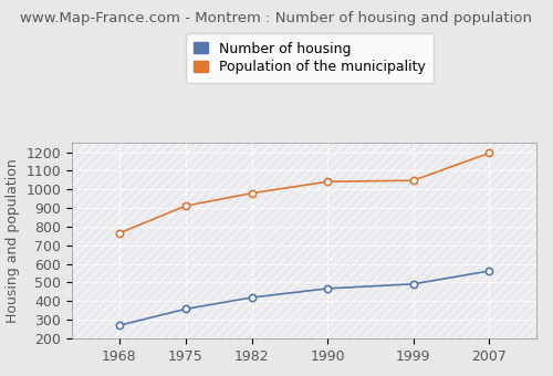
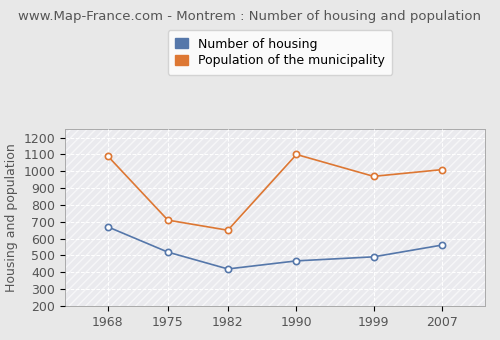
Number of housing/1968: 270 -> 670
Population of the municipality/1968: 760 -> 1090
Number of housing/1975: 360 -> 520
Population of the municipality/1975: 910 -> 710
Population of the municipality/1982: 980 -> 650
Population of the municipality/1990: 1040 -> 1100
Population of the municipality/1999: 1050 -> 970
Population of the municipality/2007: 1200 -> 1010
